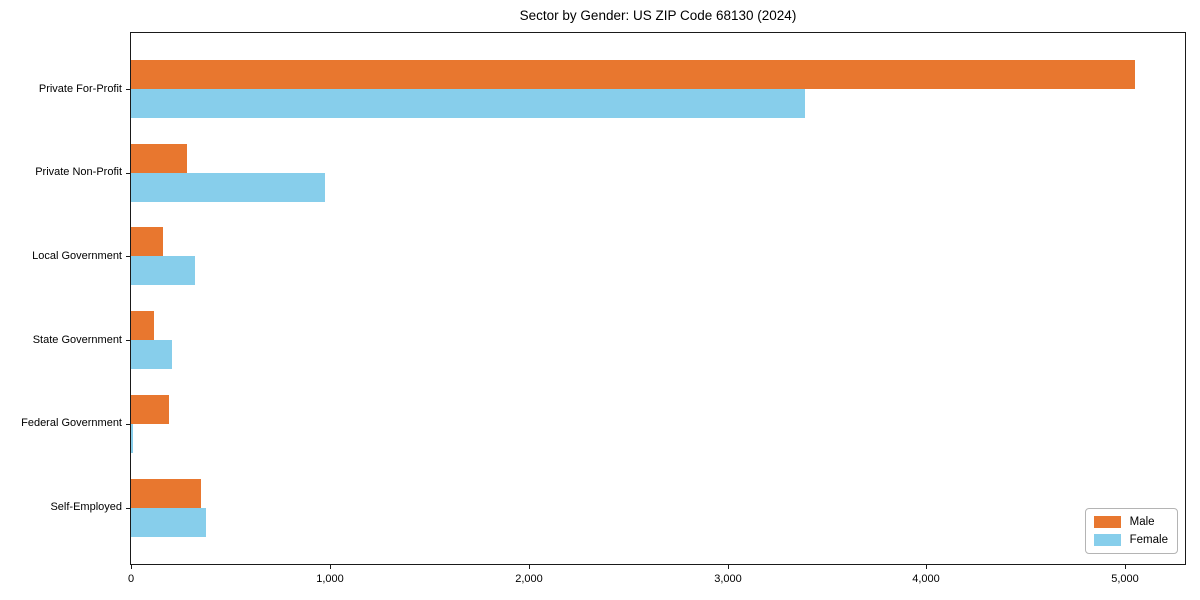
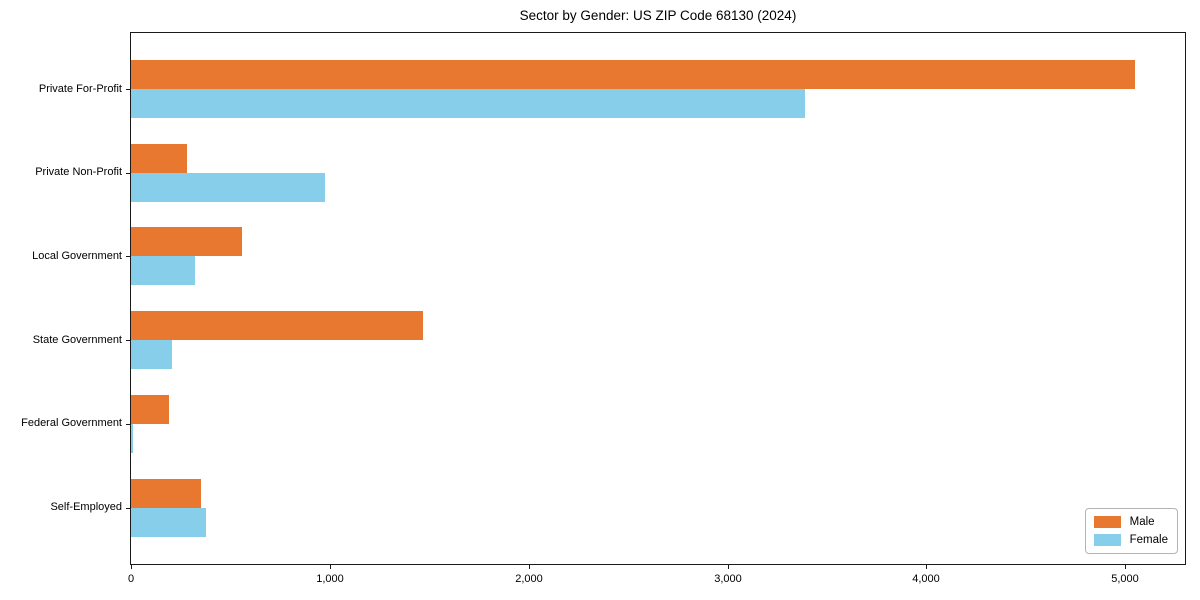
Male/Local Government: 160 -> 560
Male/State Government: 120 -> 1470
